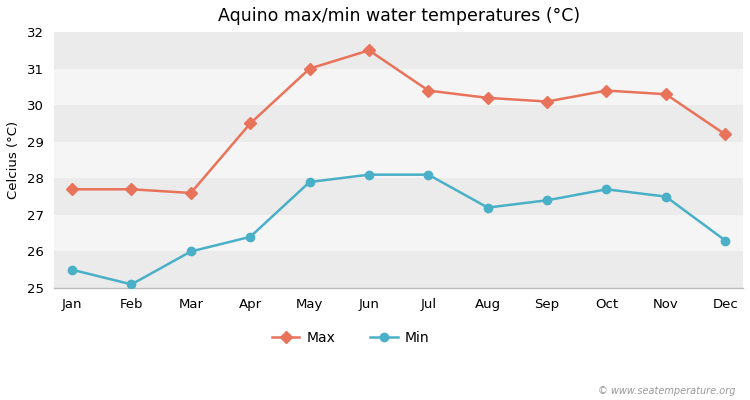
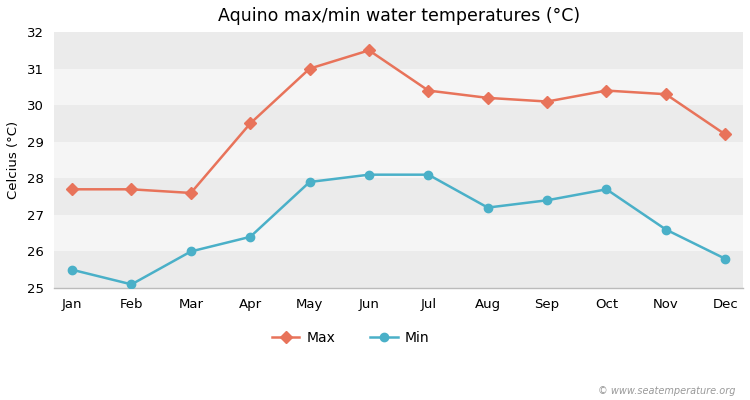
Min/Nov: 27.5 -> 26.6
Min/Dec: 26.3 -> 25.8
